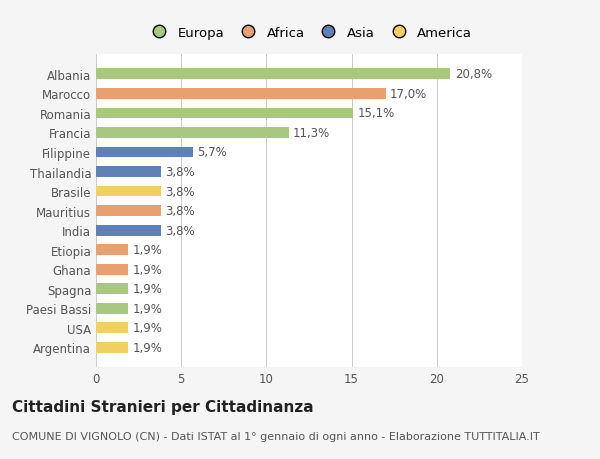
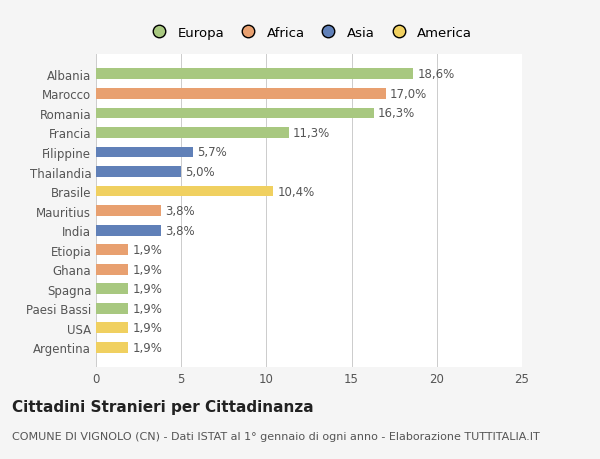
Albania: 20,8% -> 18,6%
Romania: 15,1% -> 16,3%
Thailandia: 3,8% -> 5,0%
Brasile: 3,8% -> 10,4%
